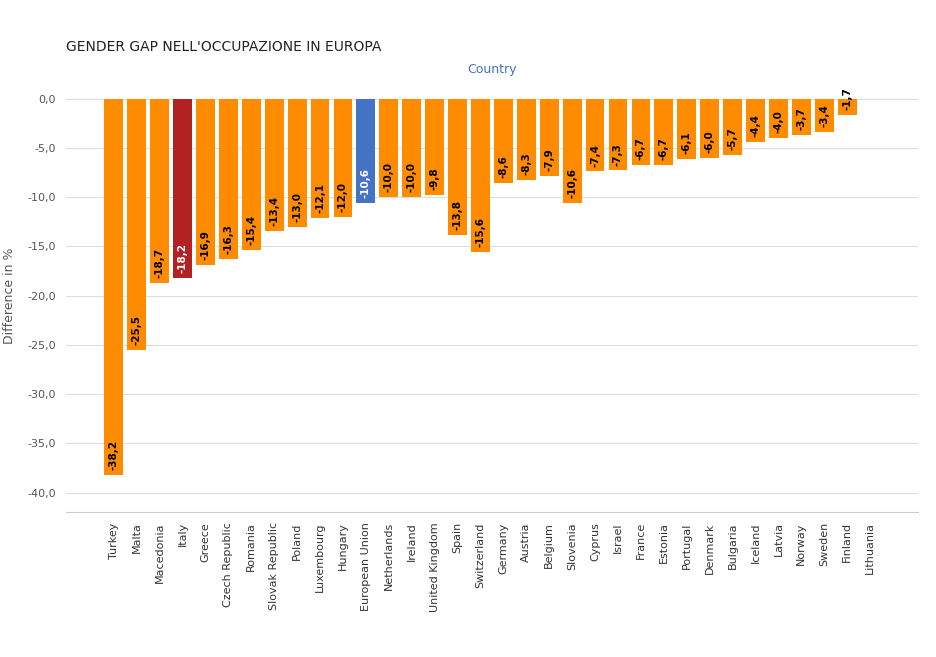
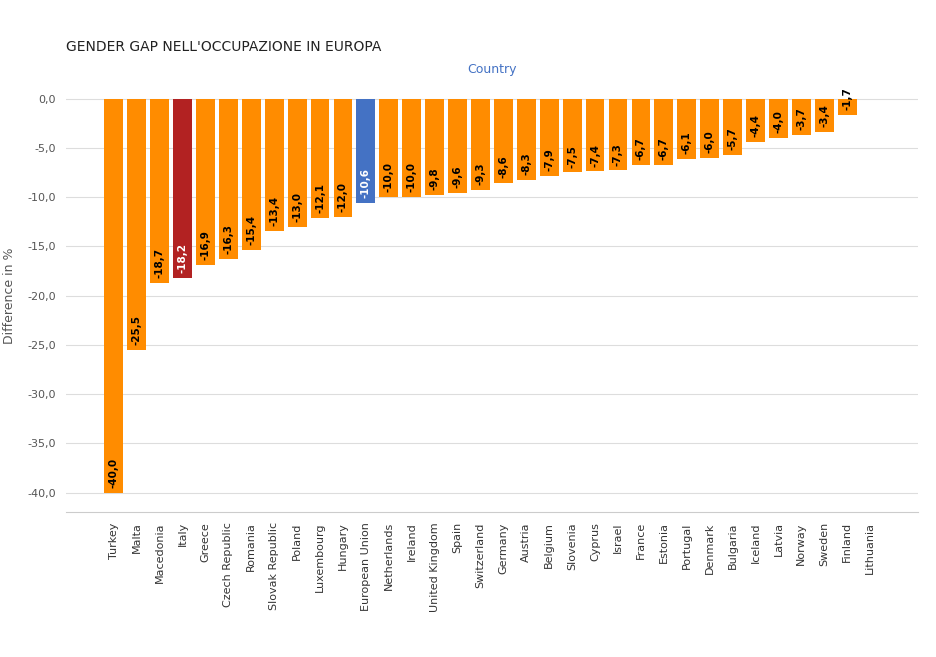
Turkey: -38,2 -> -40,0
Spain: -13,8 -> -9,6
Switzerland: -15,6 -> -9,3
Slovenia: -10,6 -> -7,5
